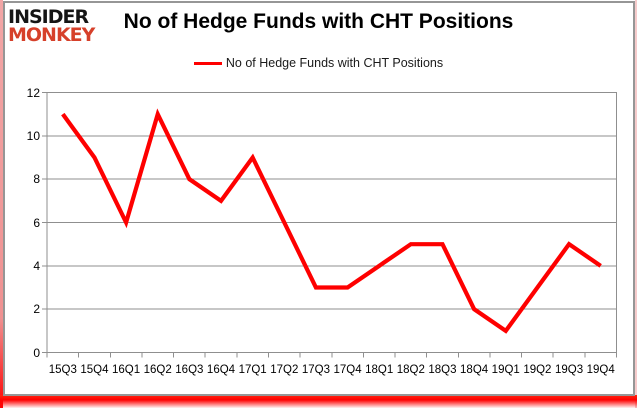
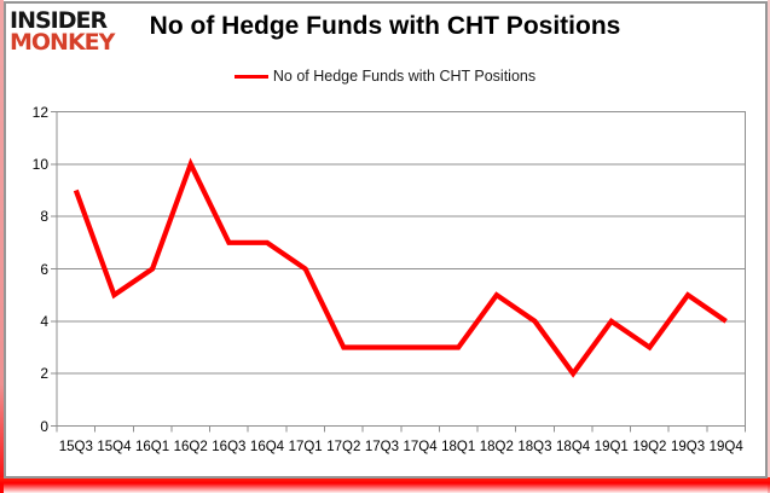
15Q3: 11 -> 9
15Q4: 9 -> 5
16Q2: 11 -> 10
16Q3: 8 -> 7
17Q1: 9 -> 6
17Q2: 6 -> 3
18Q1: 4 -> 3
18Q3: 5 -> 4
19Q1: 1 -> 4
